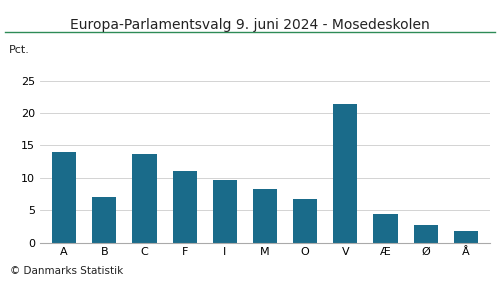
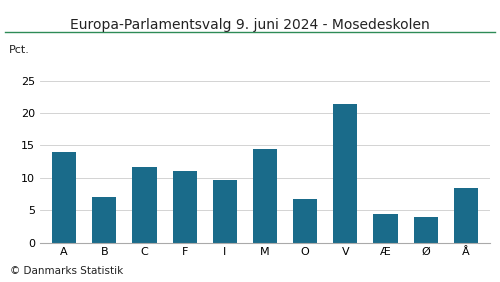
C: 13.7 -> 11.6
M: 8.2 -> 14.4
Ø: 2.7 -> 4.0
Å: 1.8 -> 8.4
